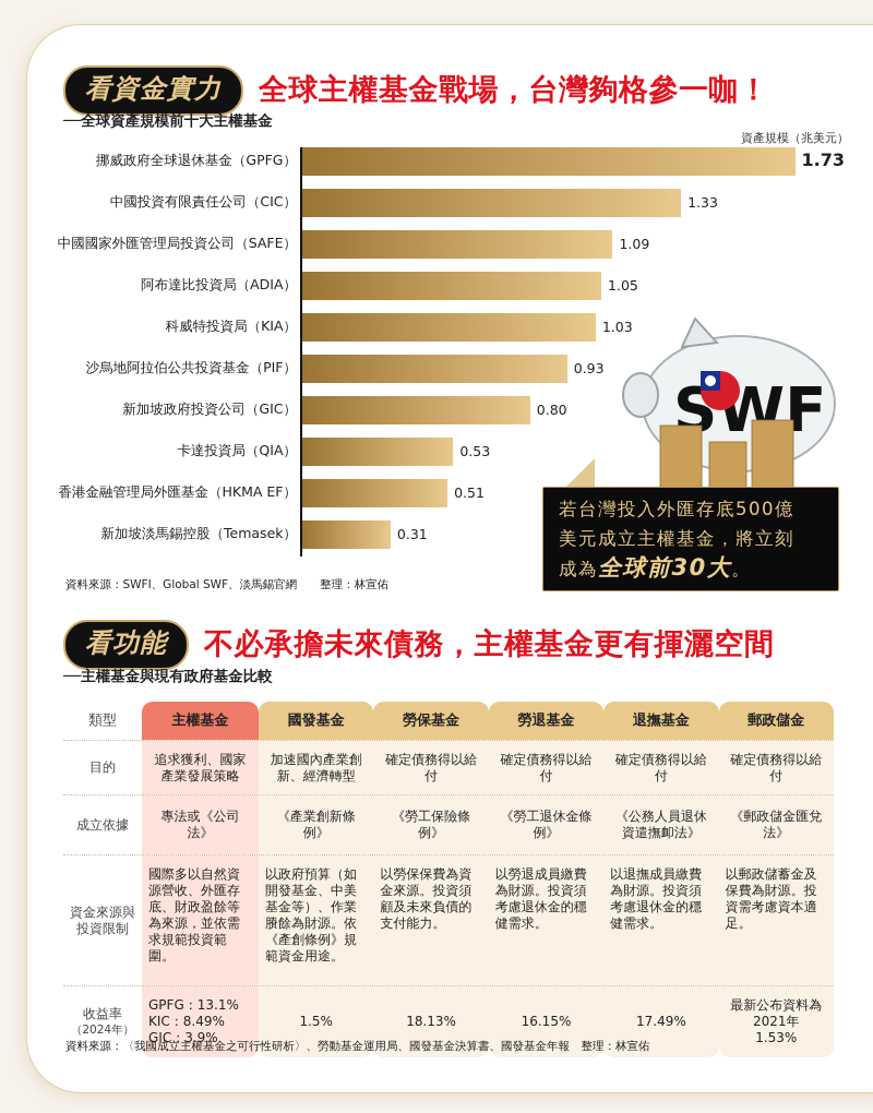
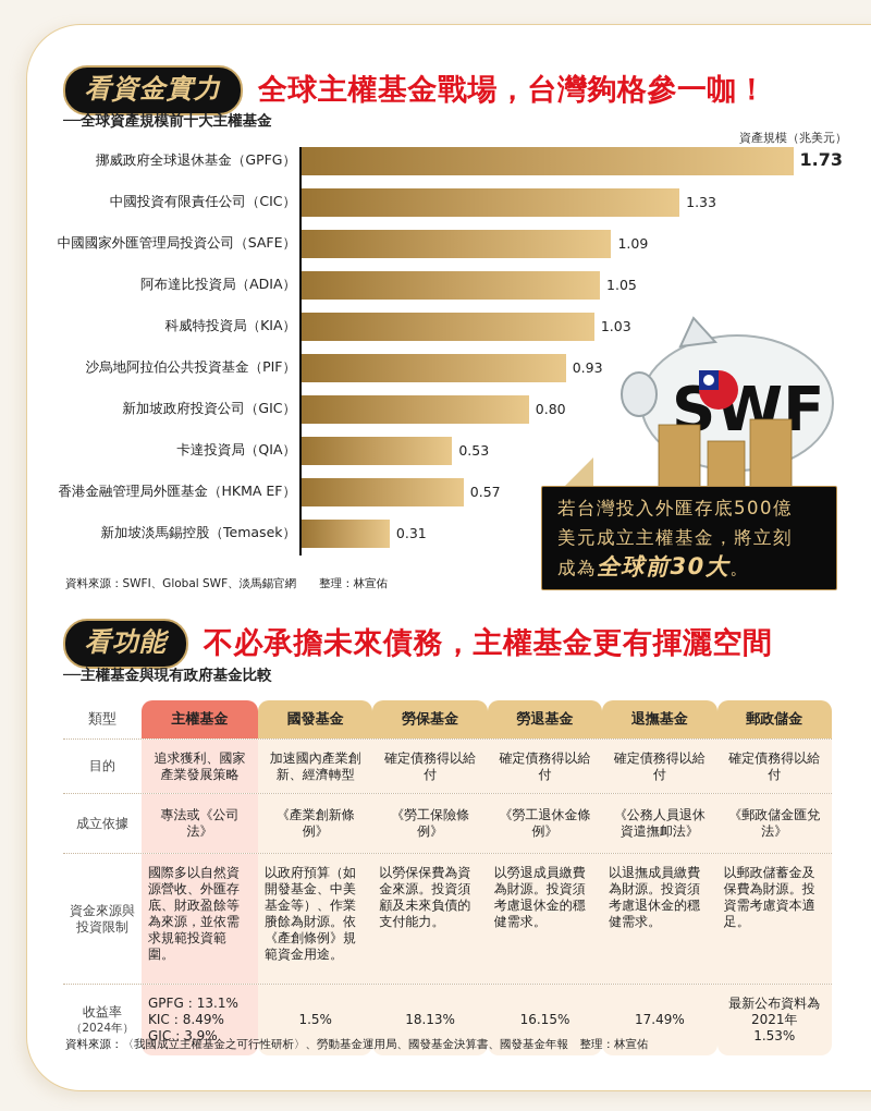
香港金融管理局外匯基金（HKMA EF）: 0.51 -> 0.57
